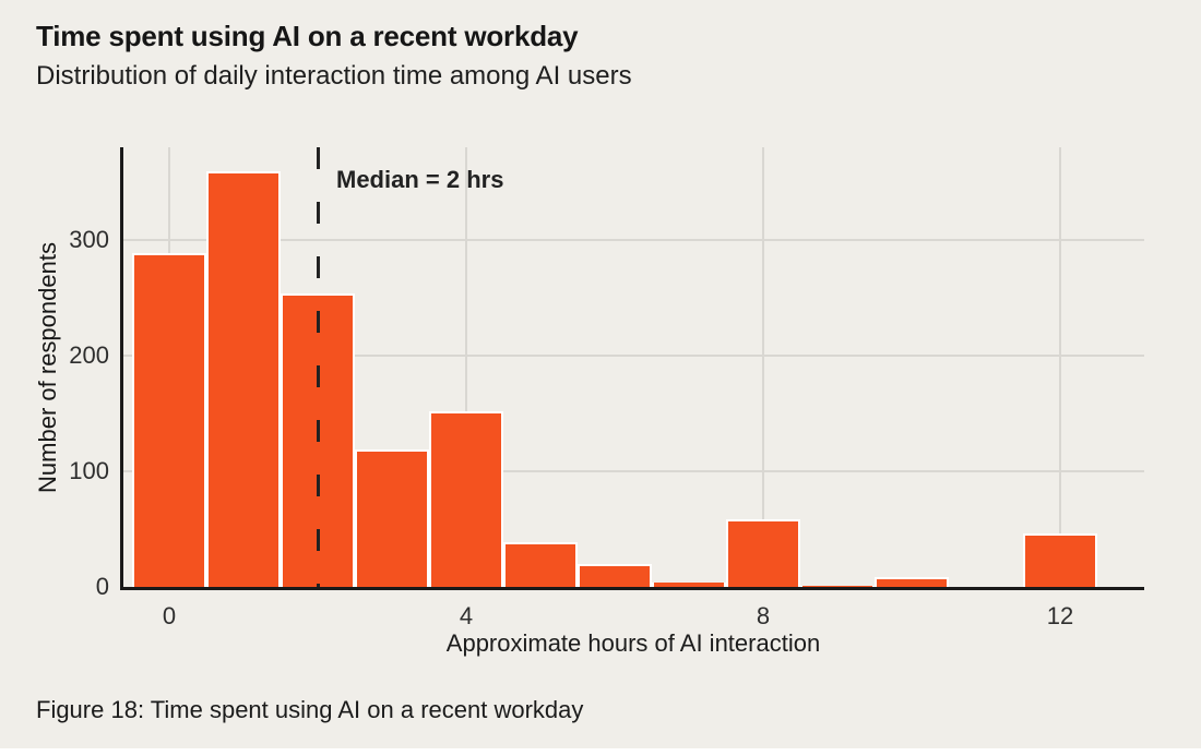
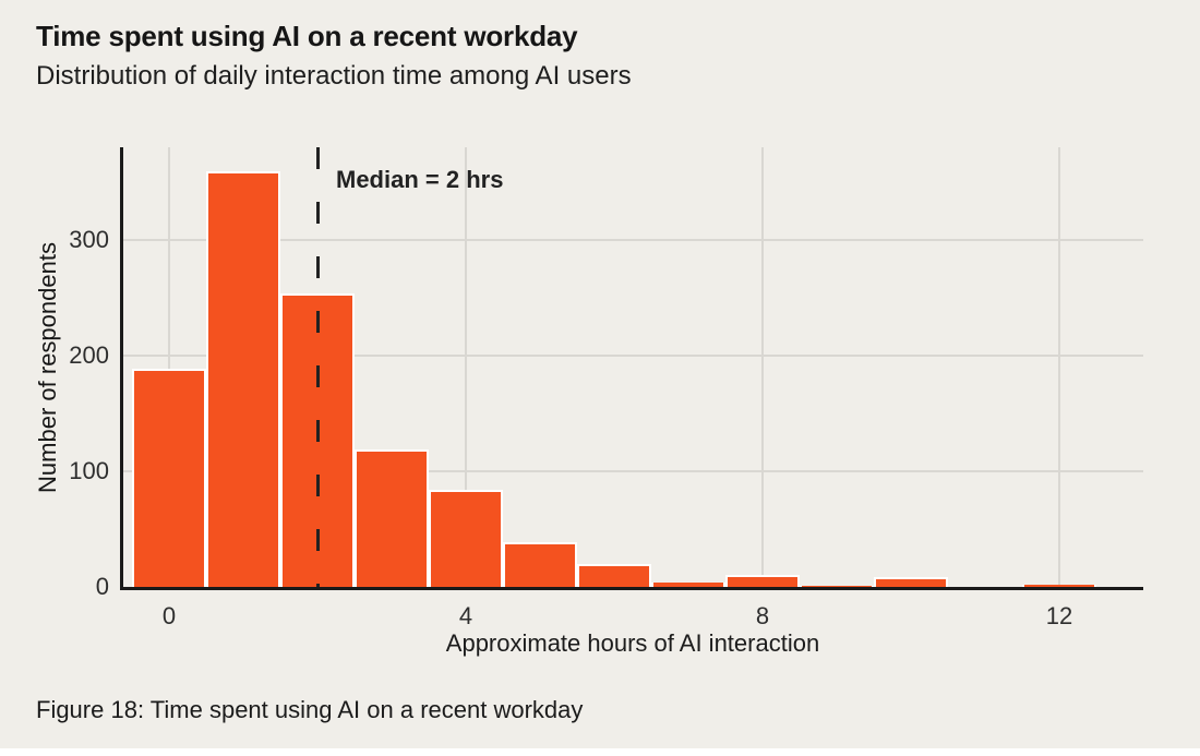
0: 290 -> 190
4: 153 -> 85
8: 59 -> 11
12: 47 -> 3
